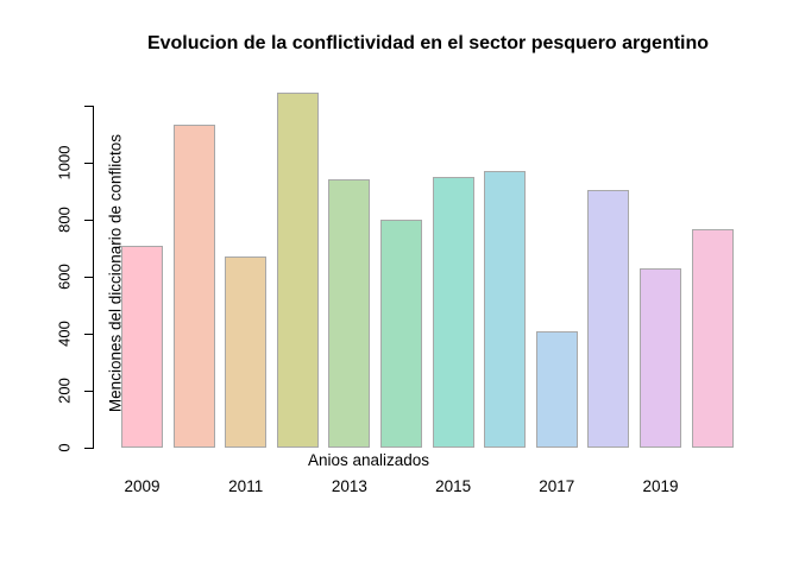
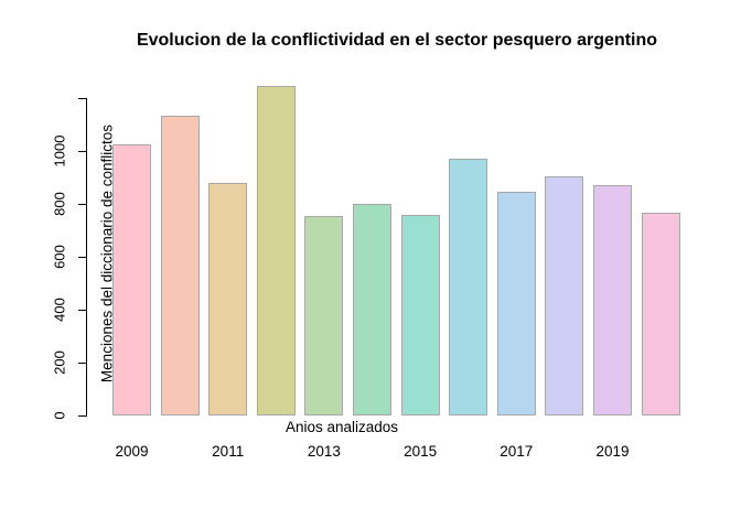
2009: 710 -> 1020
2011: 670 -> 880
2013: 940 -> 760
2015: 950 -> 760
2017: 410 -> 840
2019: 630 -> 870
